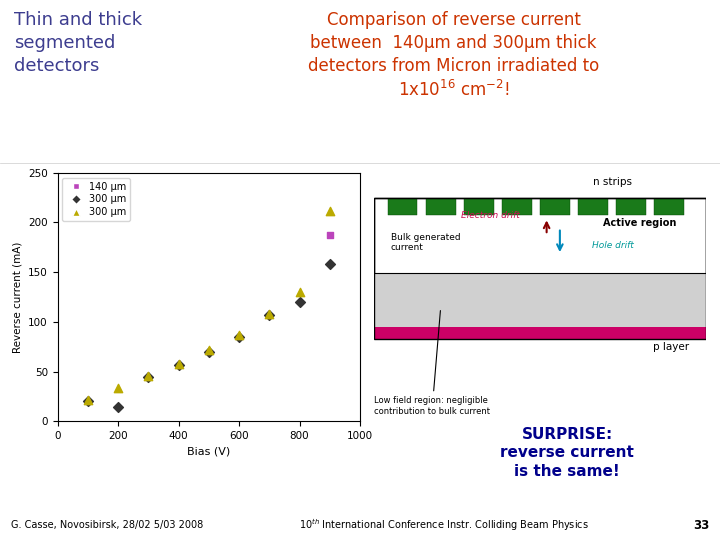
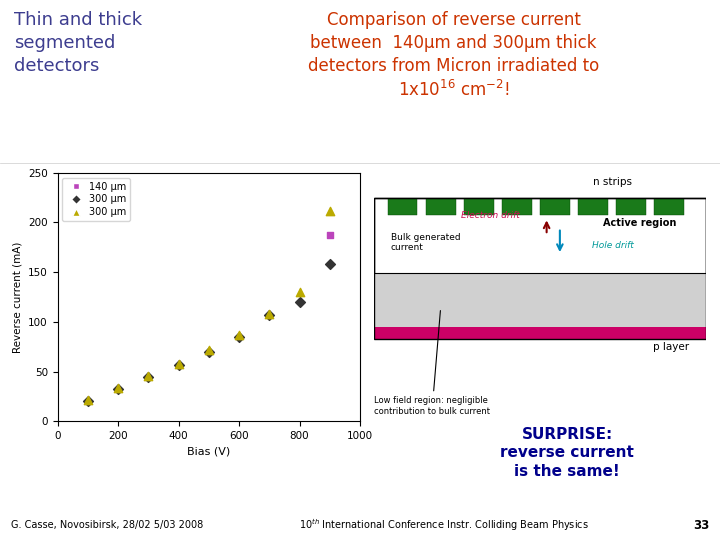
300 μm/200: 14 -> 32
